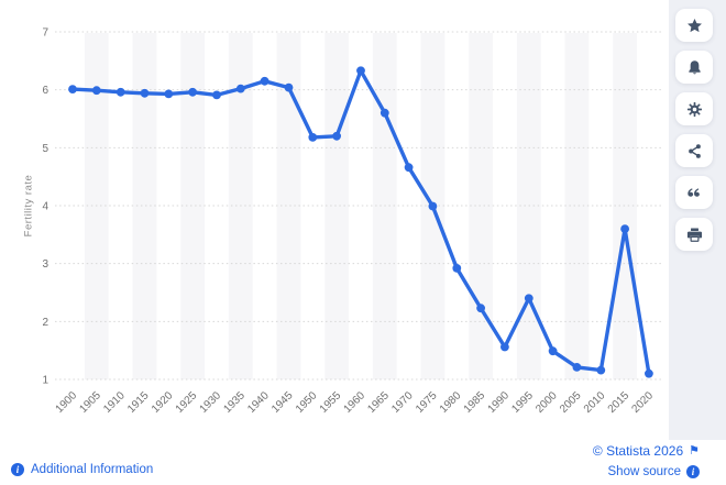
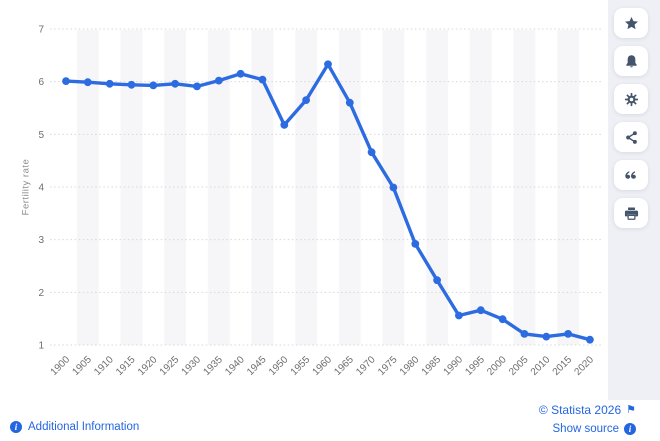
1955: 5.2 -> 5.7
1995: 2.4 -> 1.7
2015: 3.6 -> 1.2
